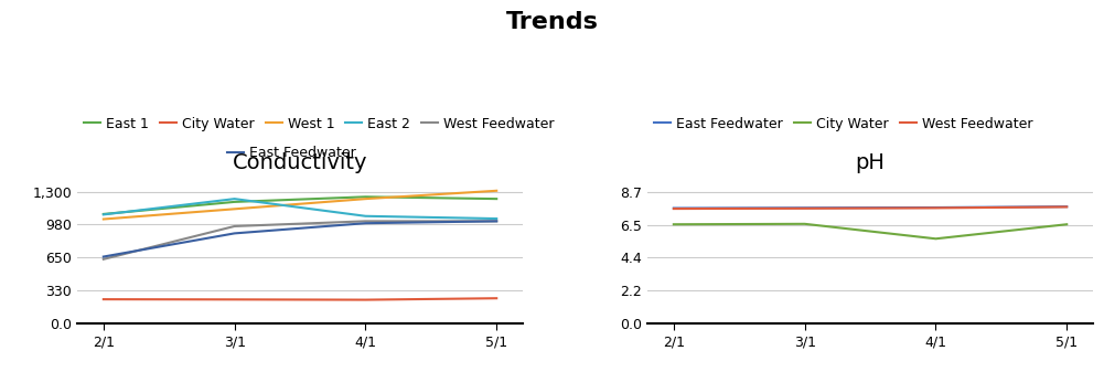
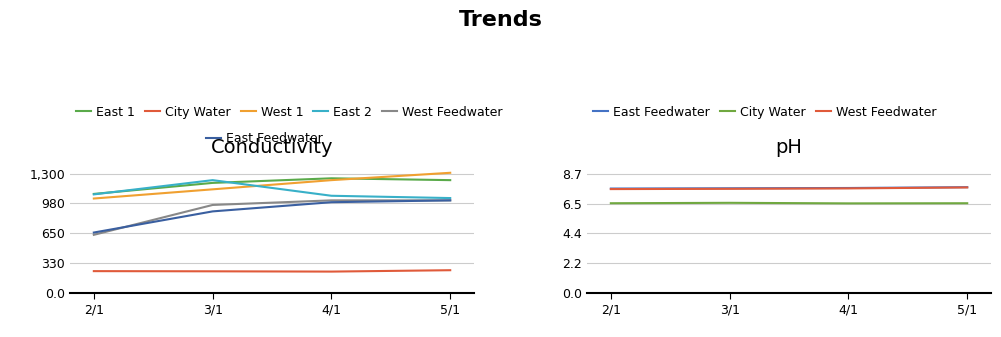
pH/City Water/4/1: 5.6 -> 6.5
